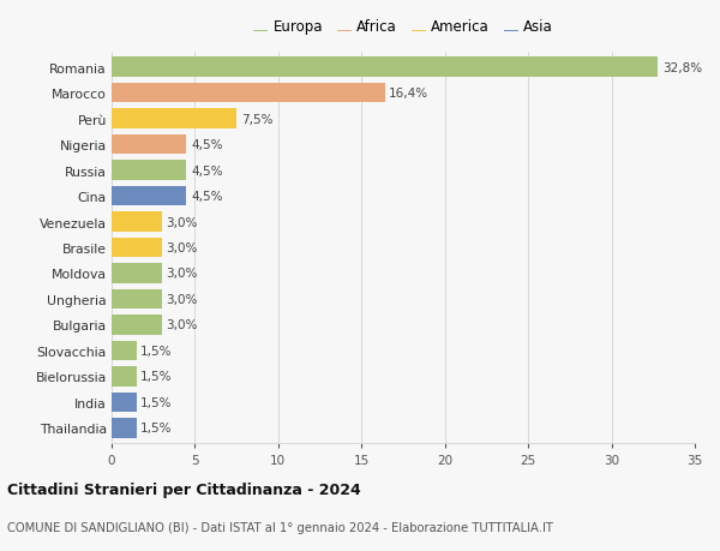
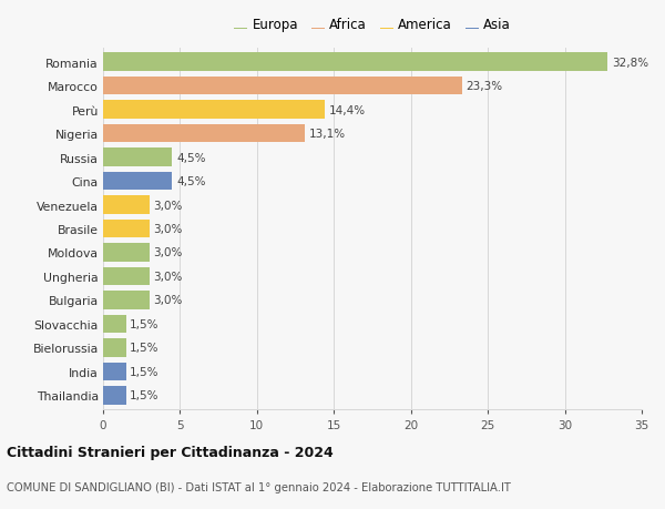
Marocco: 16,4% -> 23,3%
Perù: 7,5% -> 14,4%
Nigeria: 4,5% -> 13,1%
